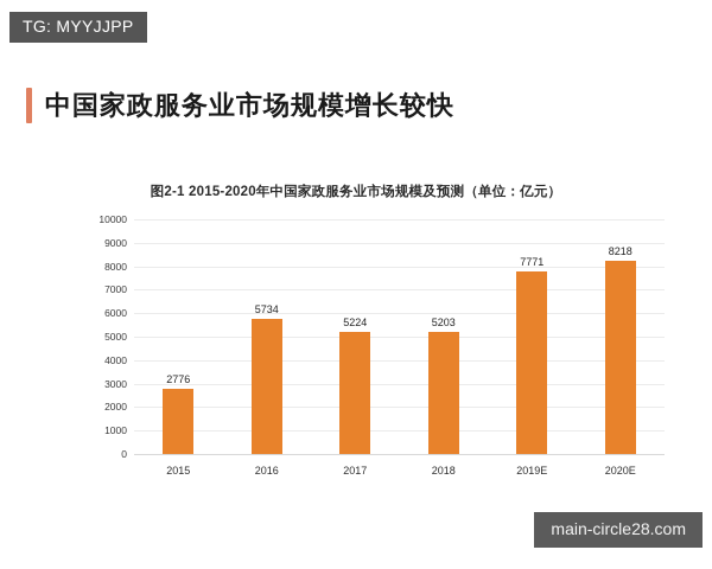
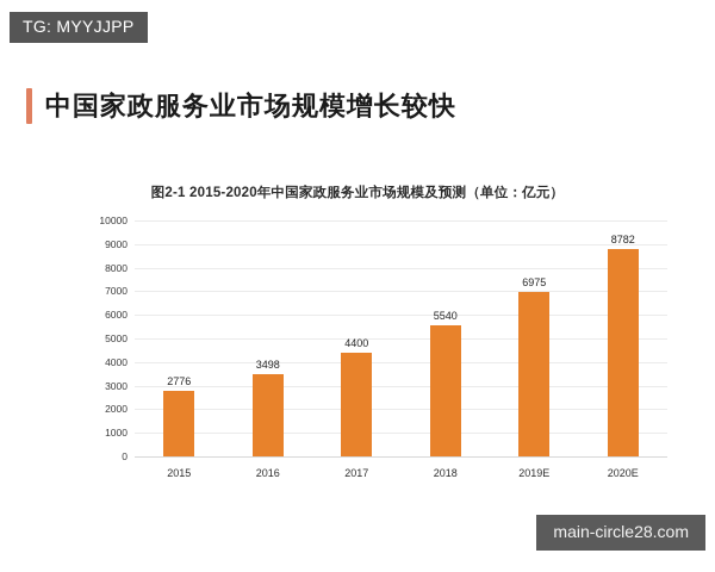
2016: 5734 -> 3498
2017: 5224 -> 4400
2018: 5203 -> 5540
2019E: 7771 -> 6975
2020E: 8218 -> 8782
